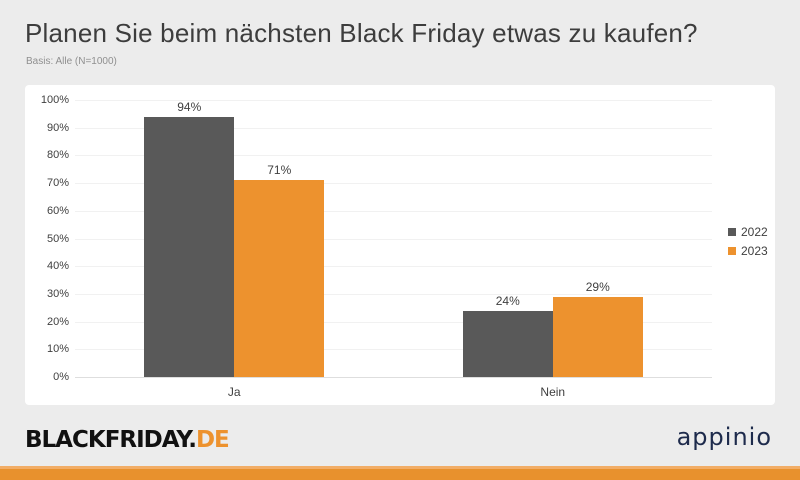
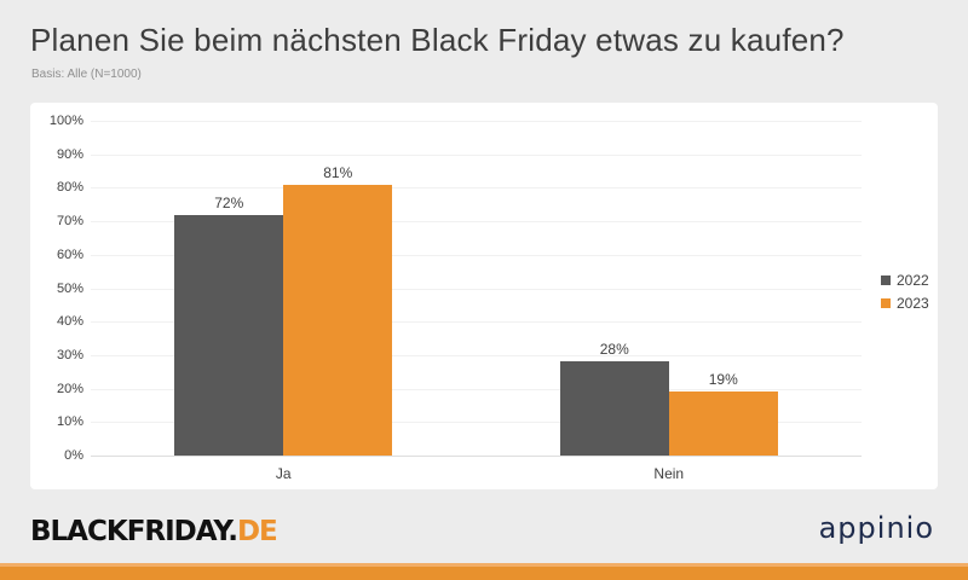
2022/Ja: 94% -> 72%
2023/Ja: 71% -> 81%
2022/Nein: 24% -> 28%
2023/Nein: 29% -> 19%
